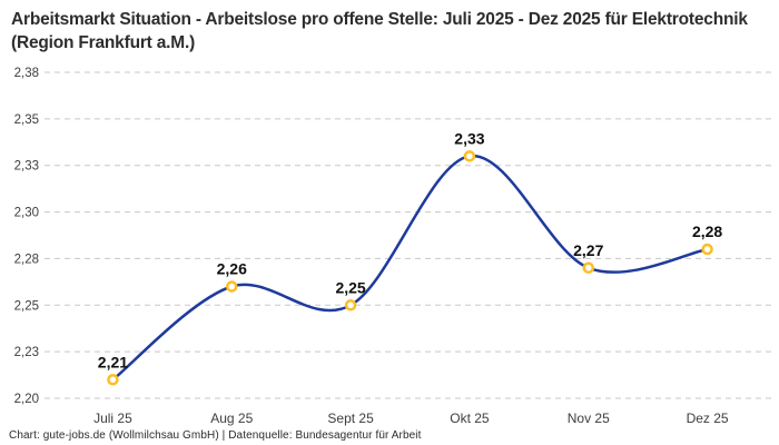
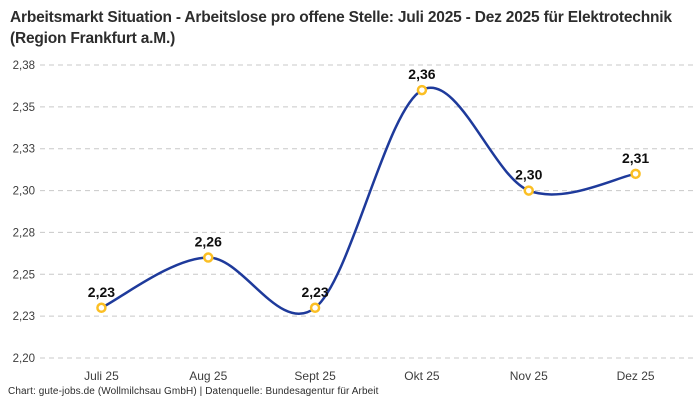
Juli 25: 2,21 -> 2,23
Sept 25: 2,25 -> 2,23
Okt 25: 2,33 -> 2,36
Nov 25: 2,27 -> 2,30
Dez 25: 2,28 -> 2,31
